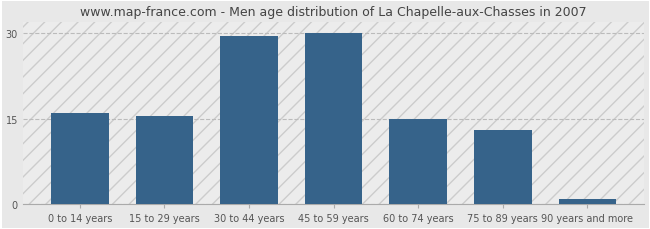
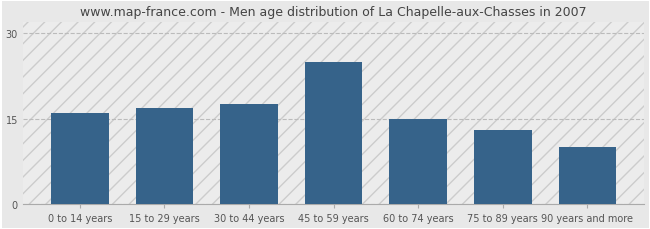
15 to 29 years: 15.5 -> 16.8
30 to 44 years: 29.5 -> 17.6
45 to 59 years: 30.0 -> 25.0
90 years and more: 1.0 -> 10.0
